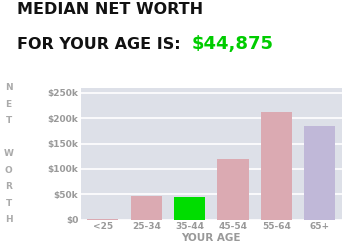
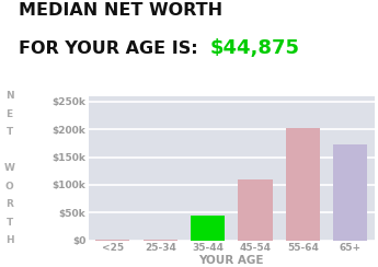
25-34: $46k -> $1k
45-54: $120k -> $109k
55-64: $212k -> $202k
65+: $184k -> $174k
